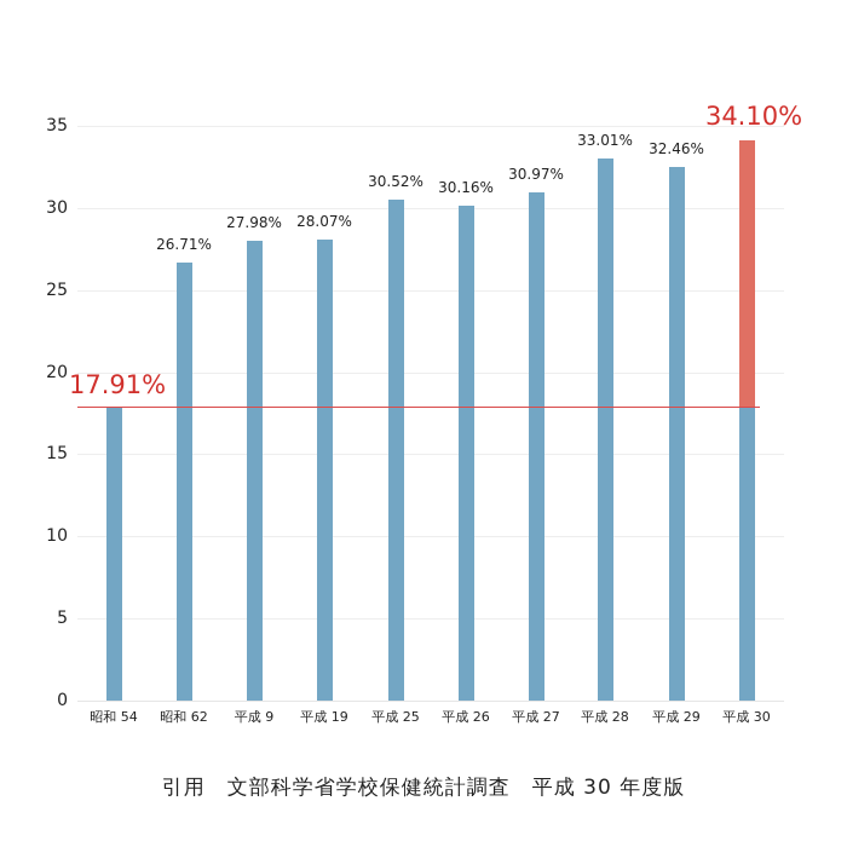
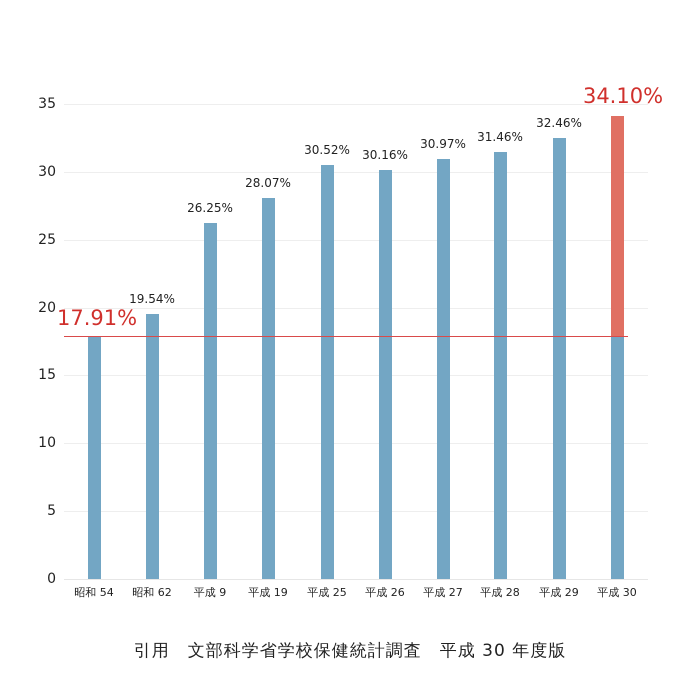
昭和 62: 26.71% -> 19.54%
平成 9: 27.98% -> 26.25%
平成 28: 33.01% -> 31.46%
